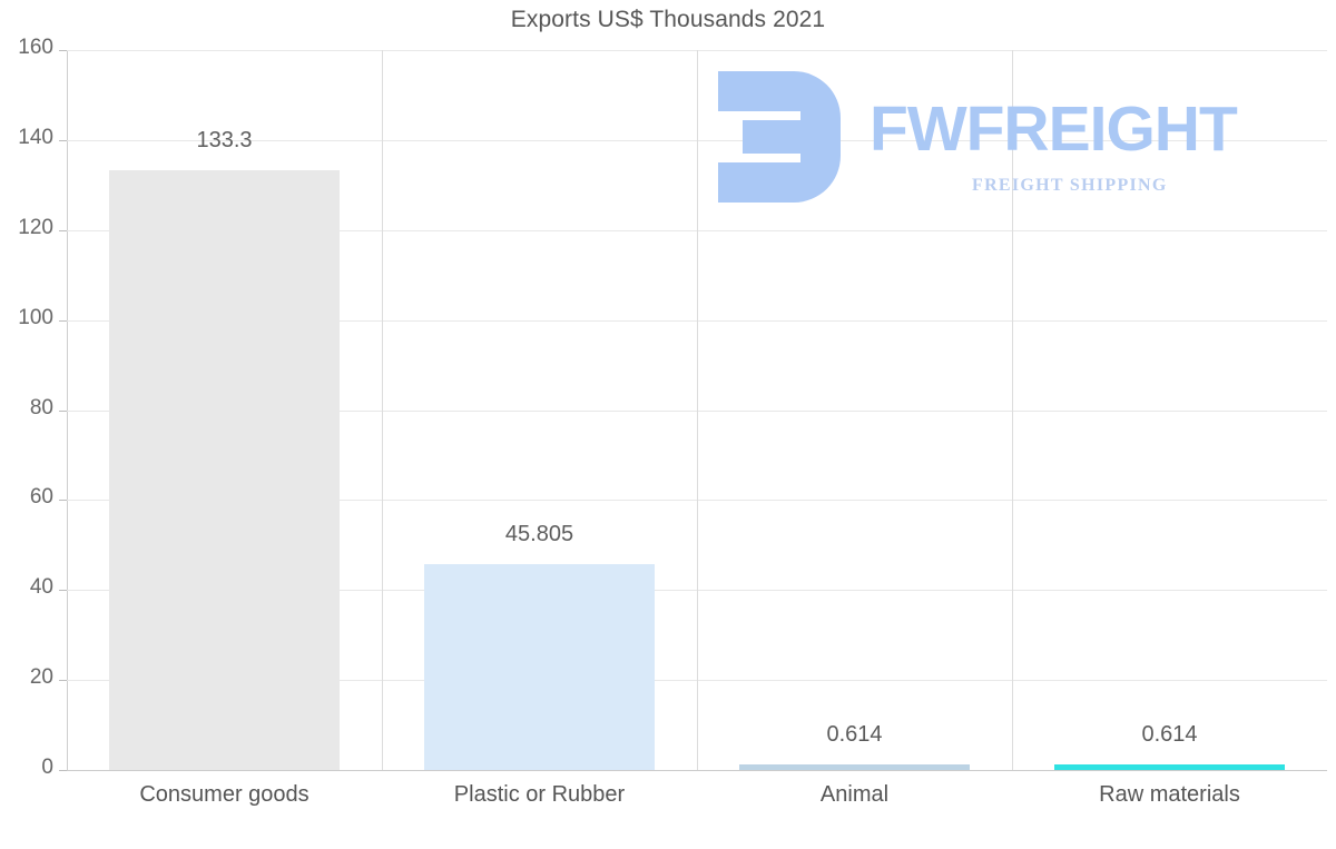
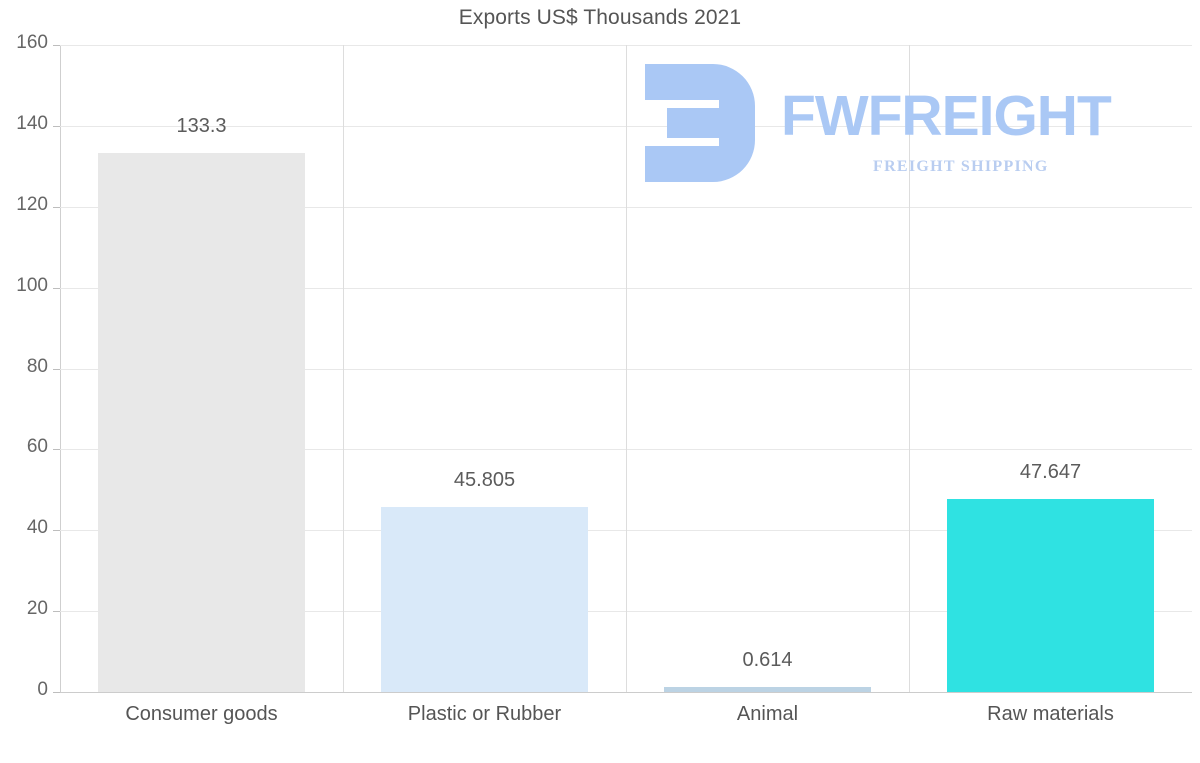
Raw materials: 0.614 -> 47.647
